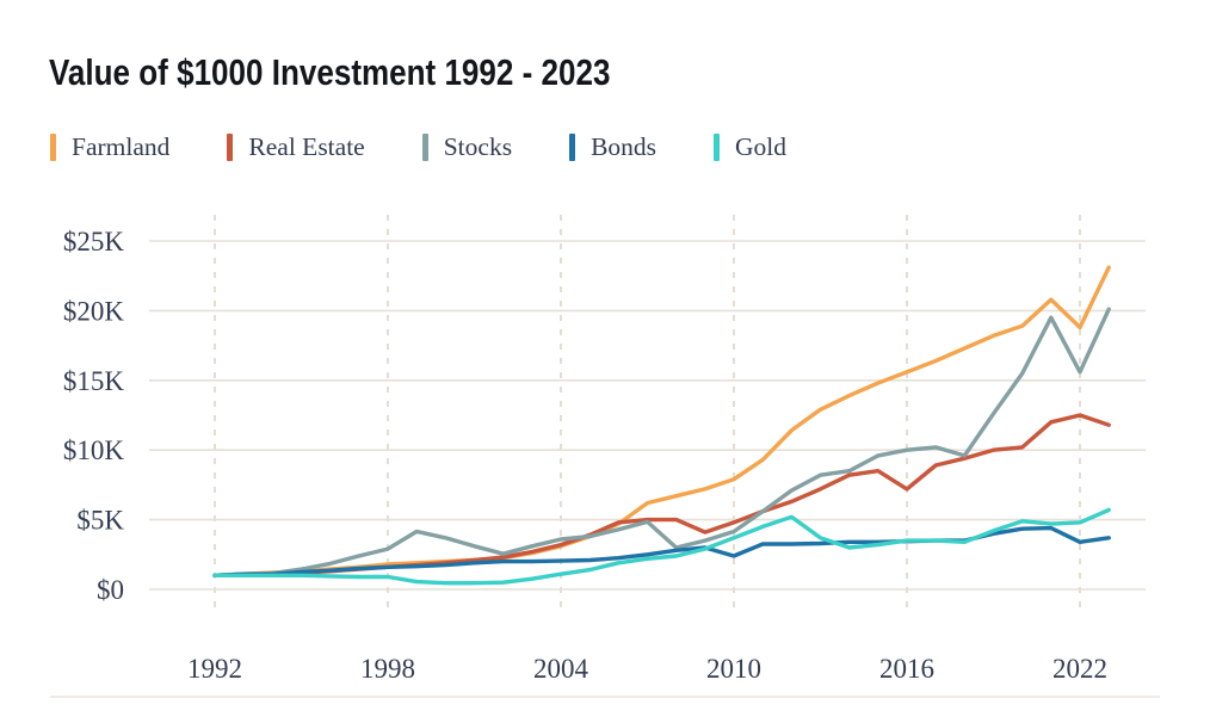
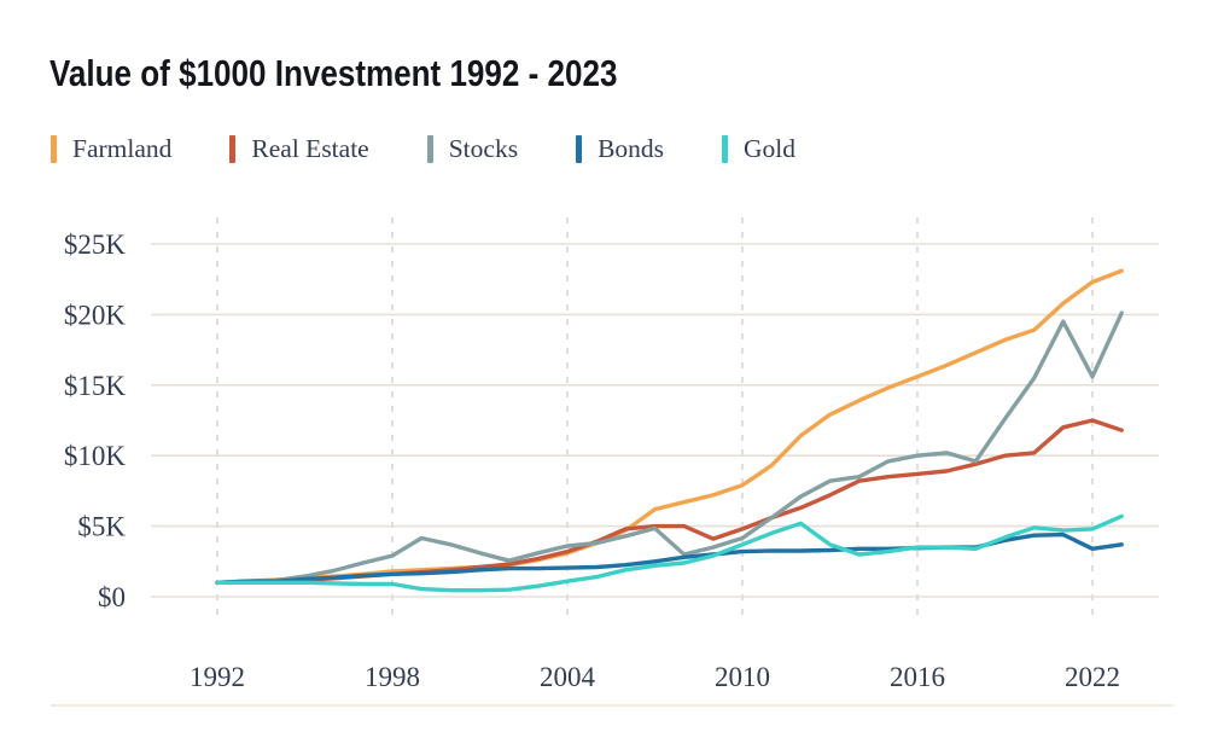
Bonds/2010: $2.4K -> $3.2K
Real Estate/2016: $7.2K -> $8.7K
Farmland/2022: $18.8K -> $22.3K
